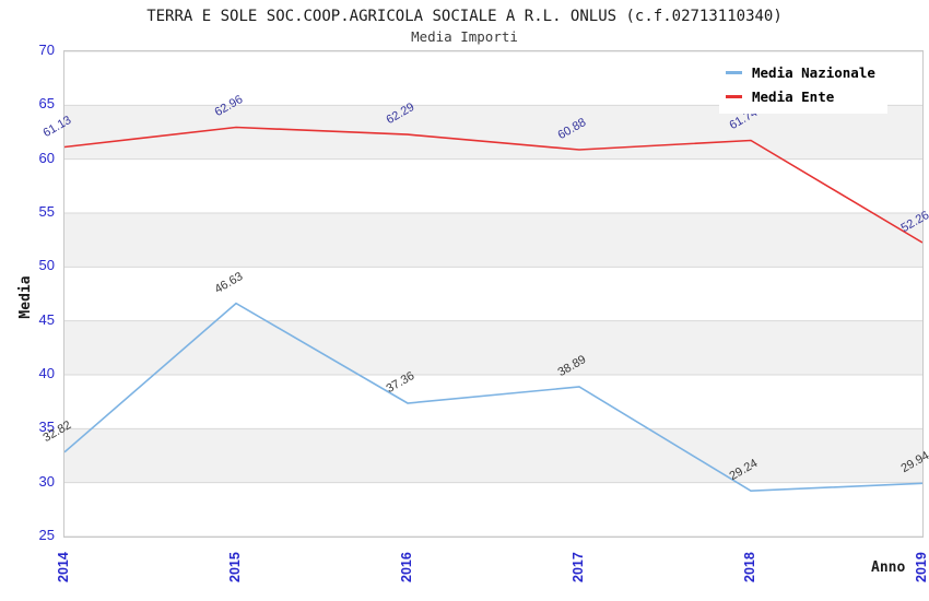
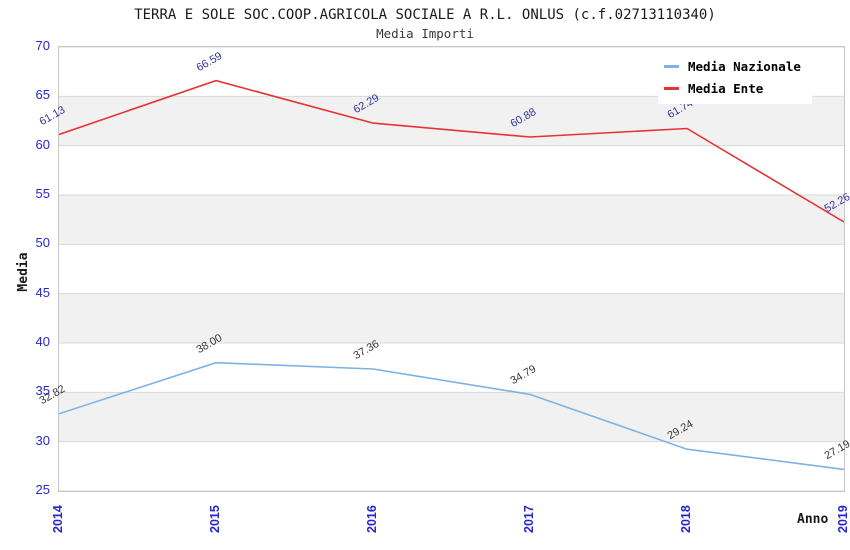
Media Nazionale/2015: 46.63 -> 38.00
Media Ente/2015: 62.96 -> 66.59
Media Nazionale/2017: 38.89 -> 34.79
Media Nazionale/2019: 29.94 -> 27.19
